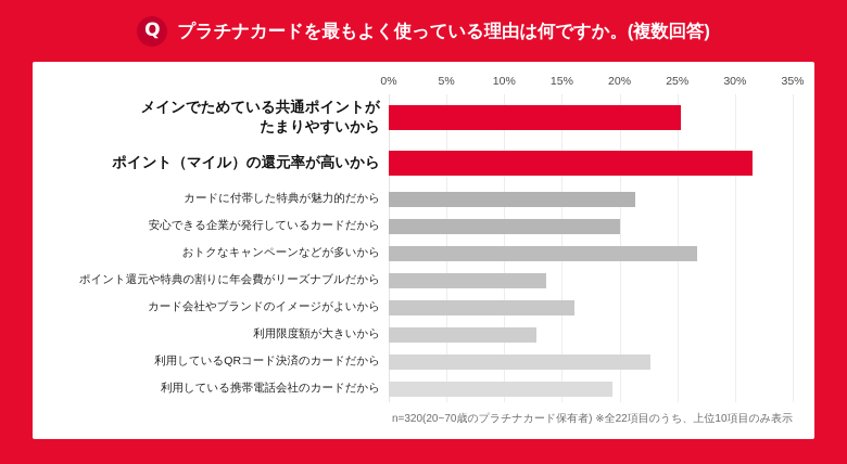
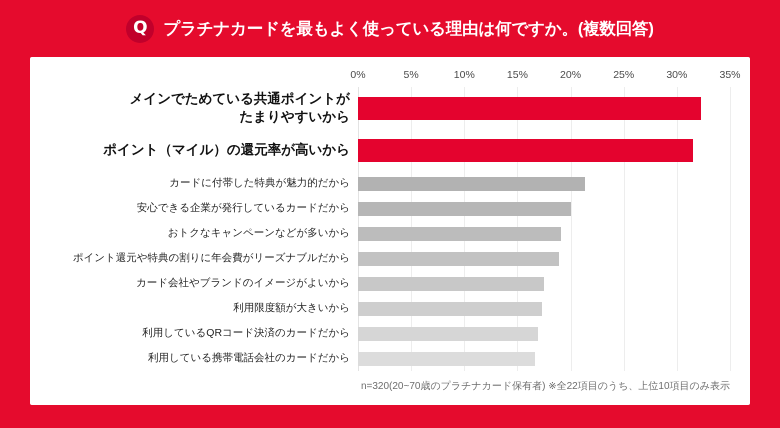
メインでためている共通ポイントが たまりやすいから: 25.3% -> 32.3%
おトクなキャンペーンなどが多いから: 26.7% -> 19.1%
ポイント還元や特典の割りに年会費がリーズナブルだから: 13.6% -> 18.9%
カード会社やブランドのイメージがよいから: 16.1% -> 17.5%
利用限度額が大きいから: 12.8% -> 17.3%
利用しているQRコード決済のカードだから: 22.7% -> 16.9%
利用している携帯電話会社のカードだから: 19.4% -> 16.7%
